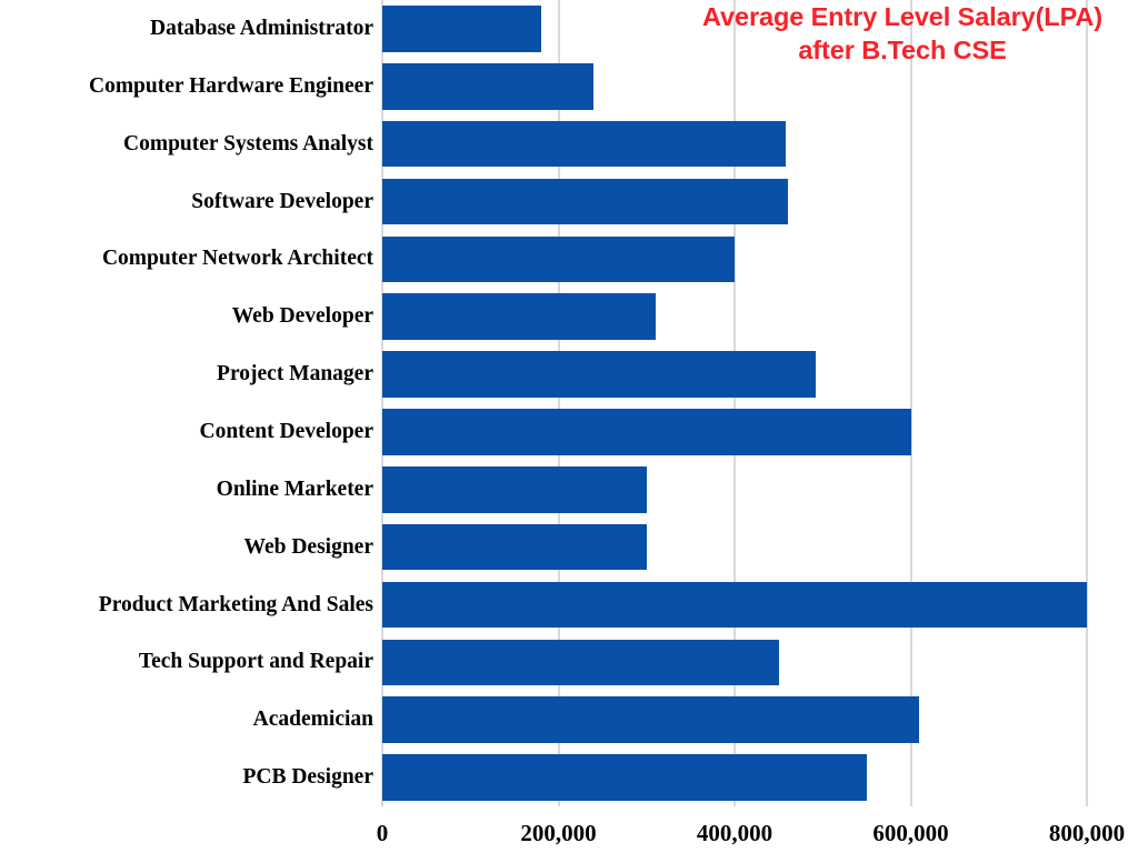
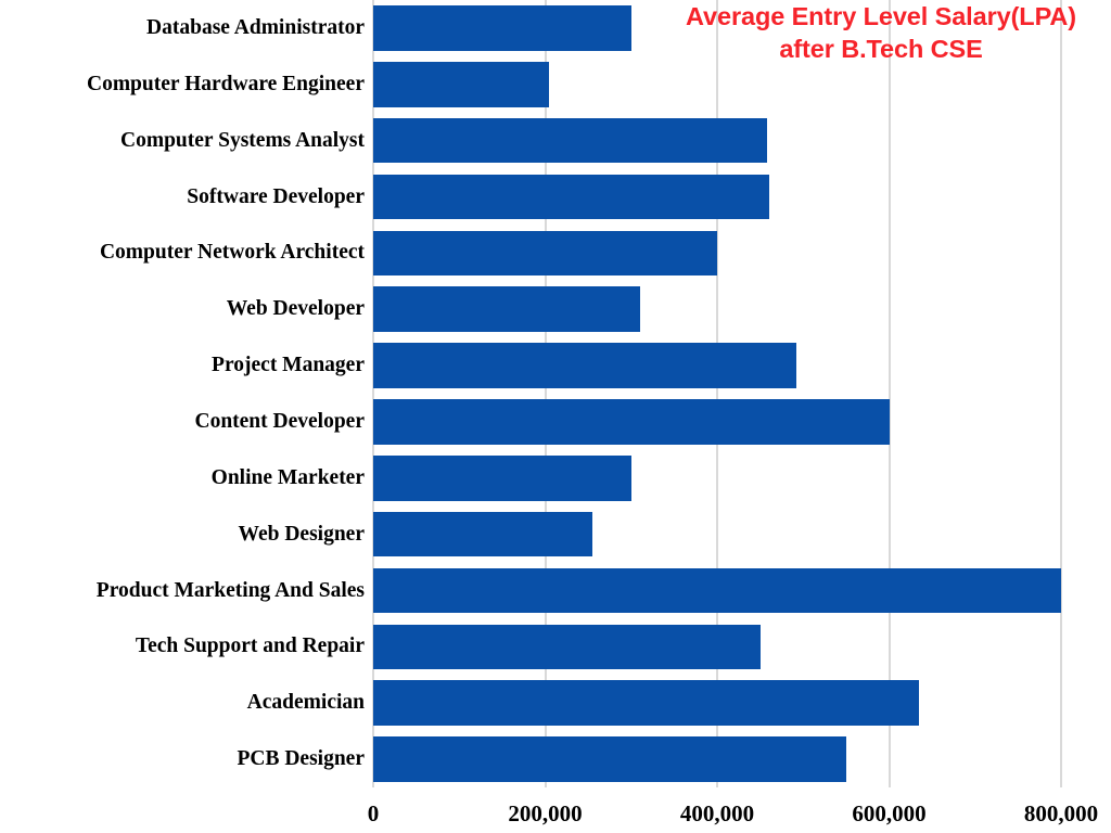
Database Administrator: 180000 -> 300000
Computer Hardware Engineer: 240000 -> 200000
Web Designer: 300000 -> 260000
Academician: 610000 -> 640000
